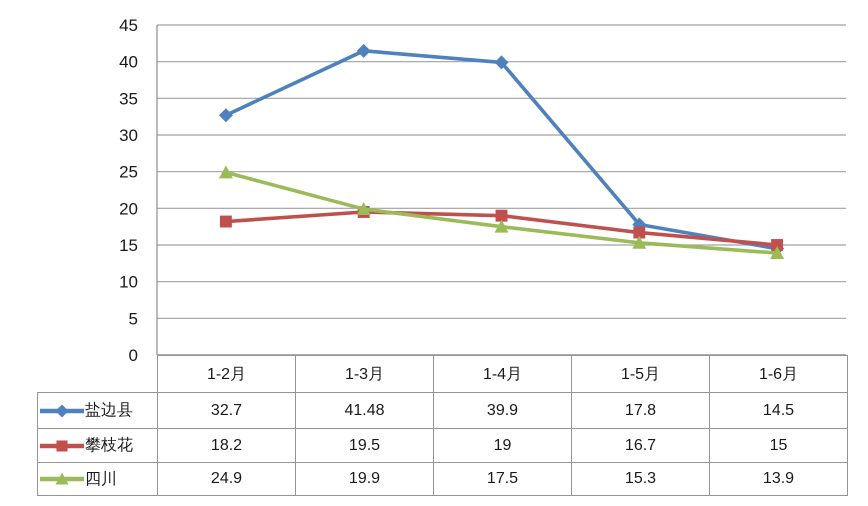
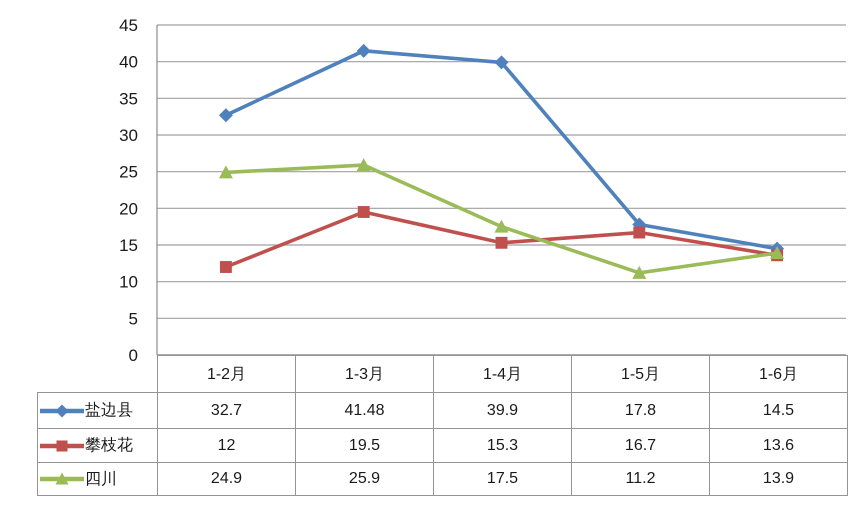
攀枝花/1-2月: 18.2 -> 12
四川/1-3月: 19.9 -> 25.9
攀枝花/1-4月: 19 -> 15.3
四川/1-5月: 15.3 -> 11.2
攀枝花/1-6月: 15 -> 13.6
